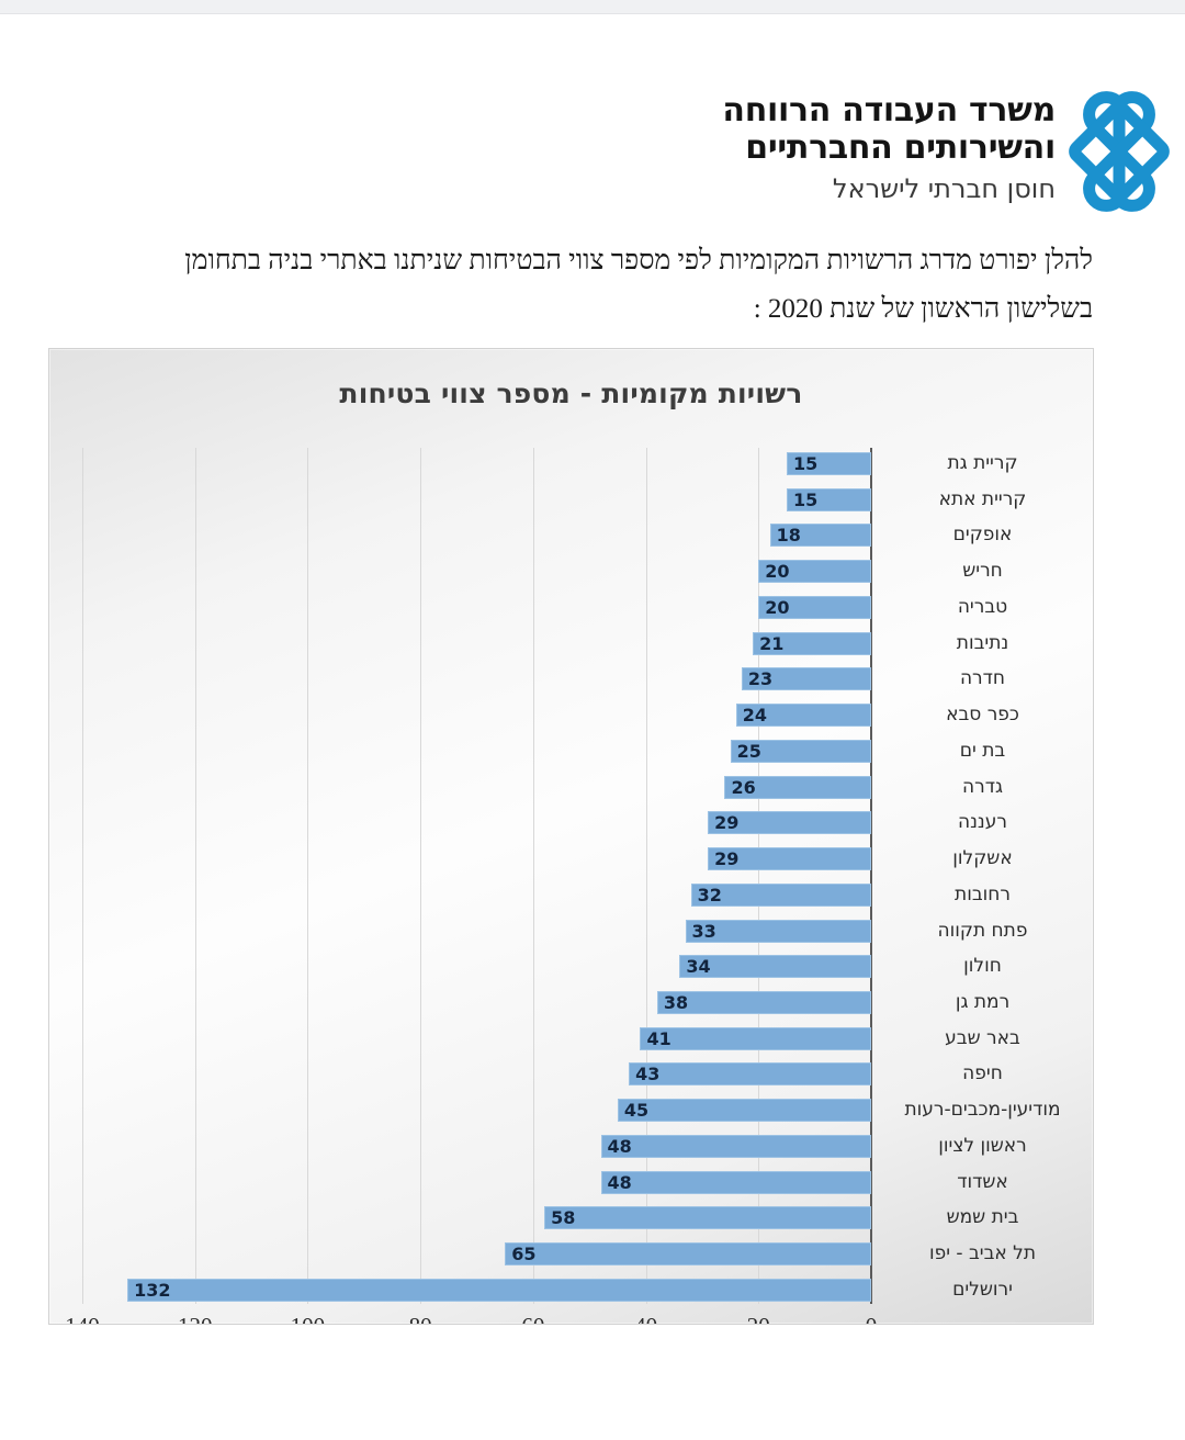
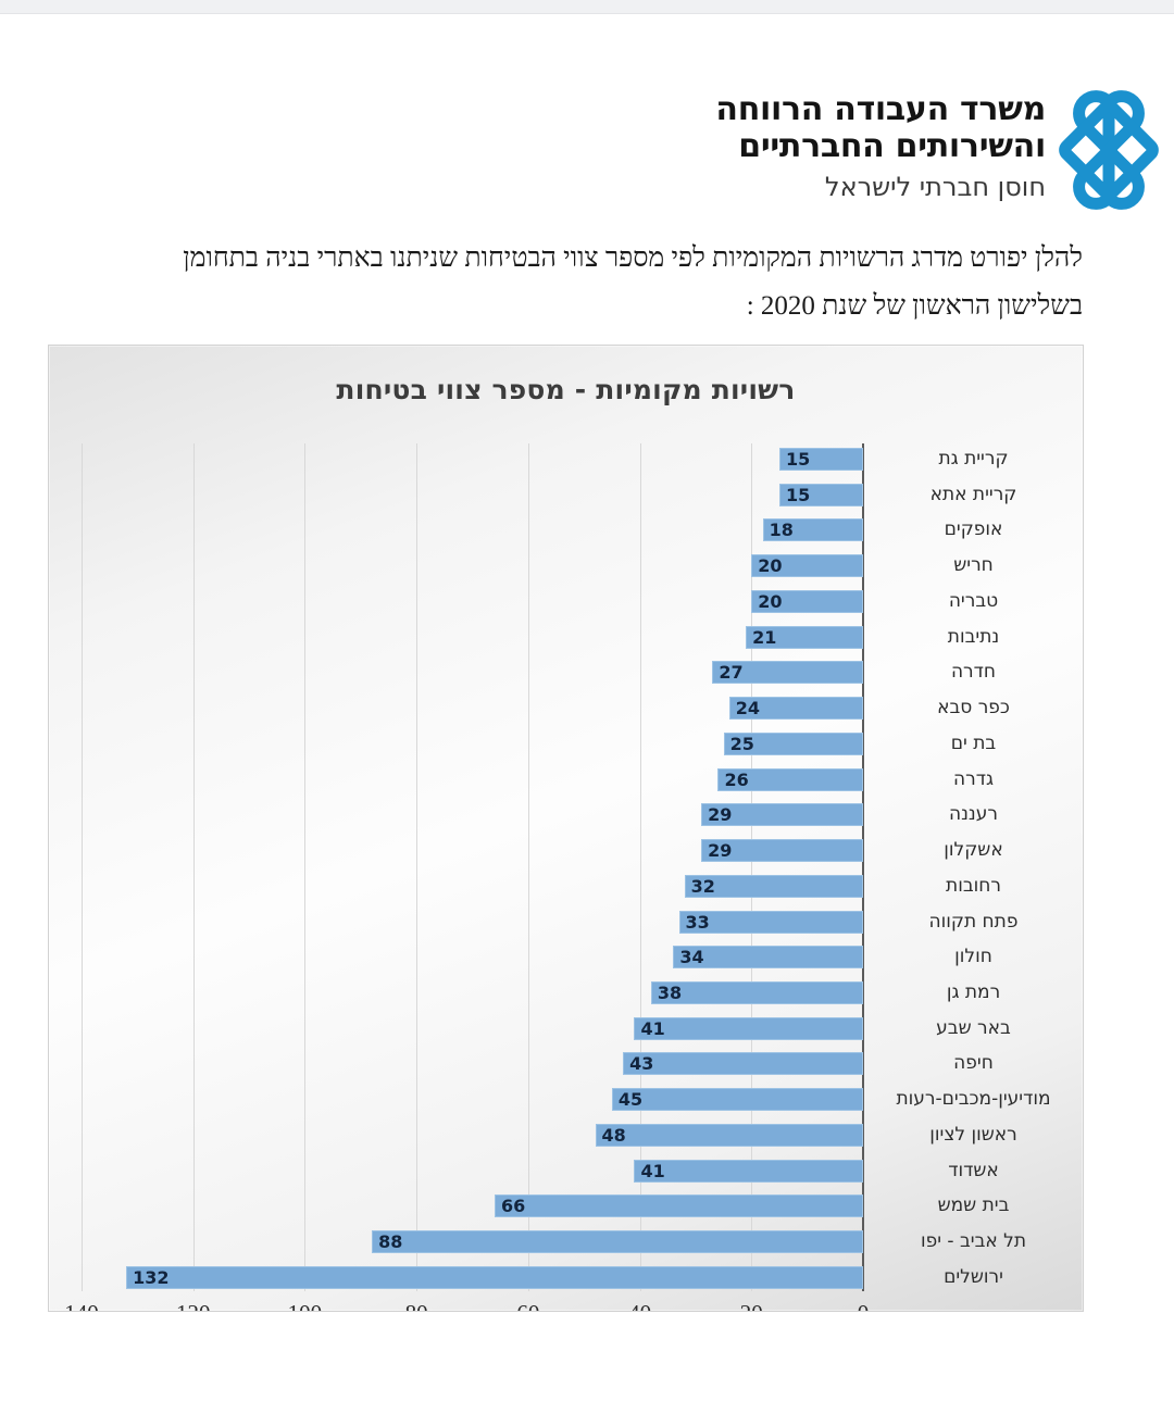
חדרה: 23 -> 27
אשדוד: 48 -> 41
בית שמש: 58 -> 66
תל אביב - יפו: 65 -> 88
